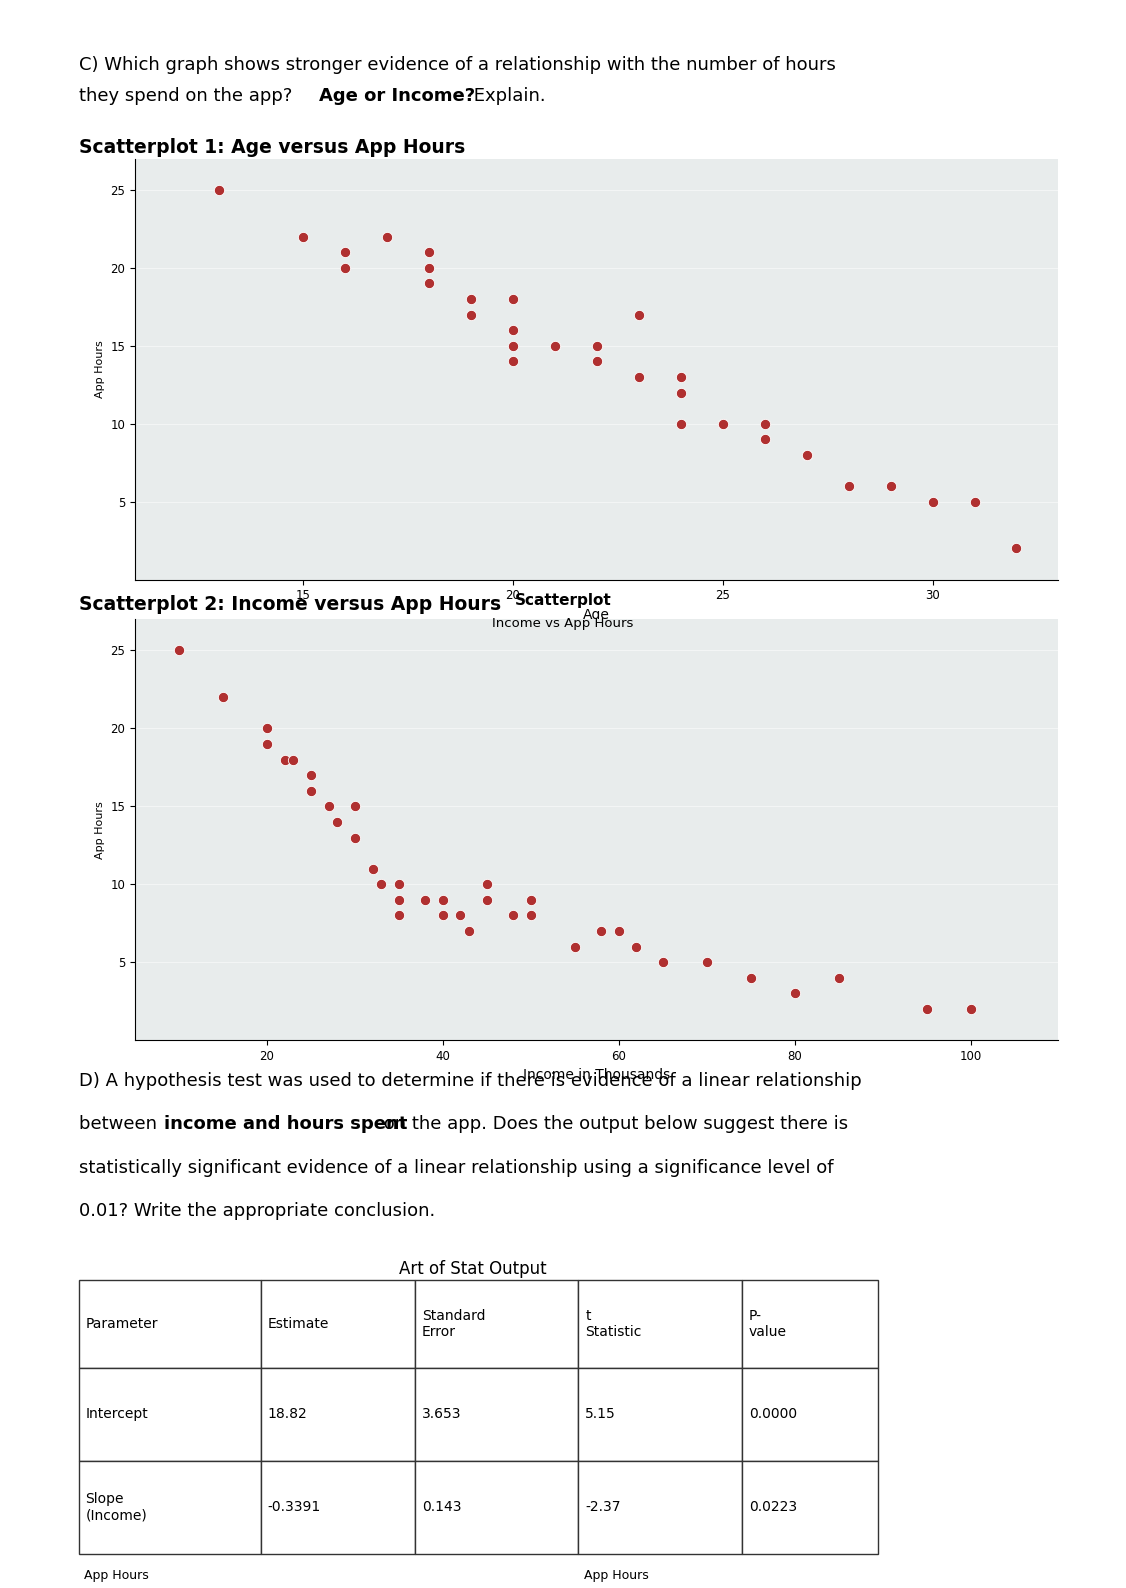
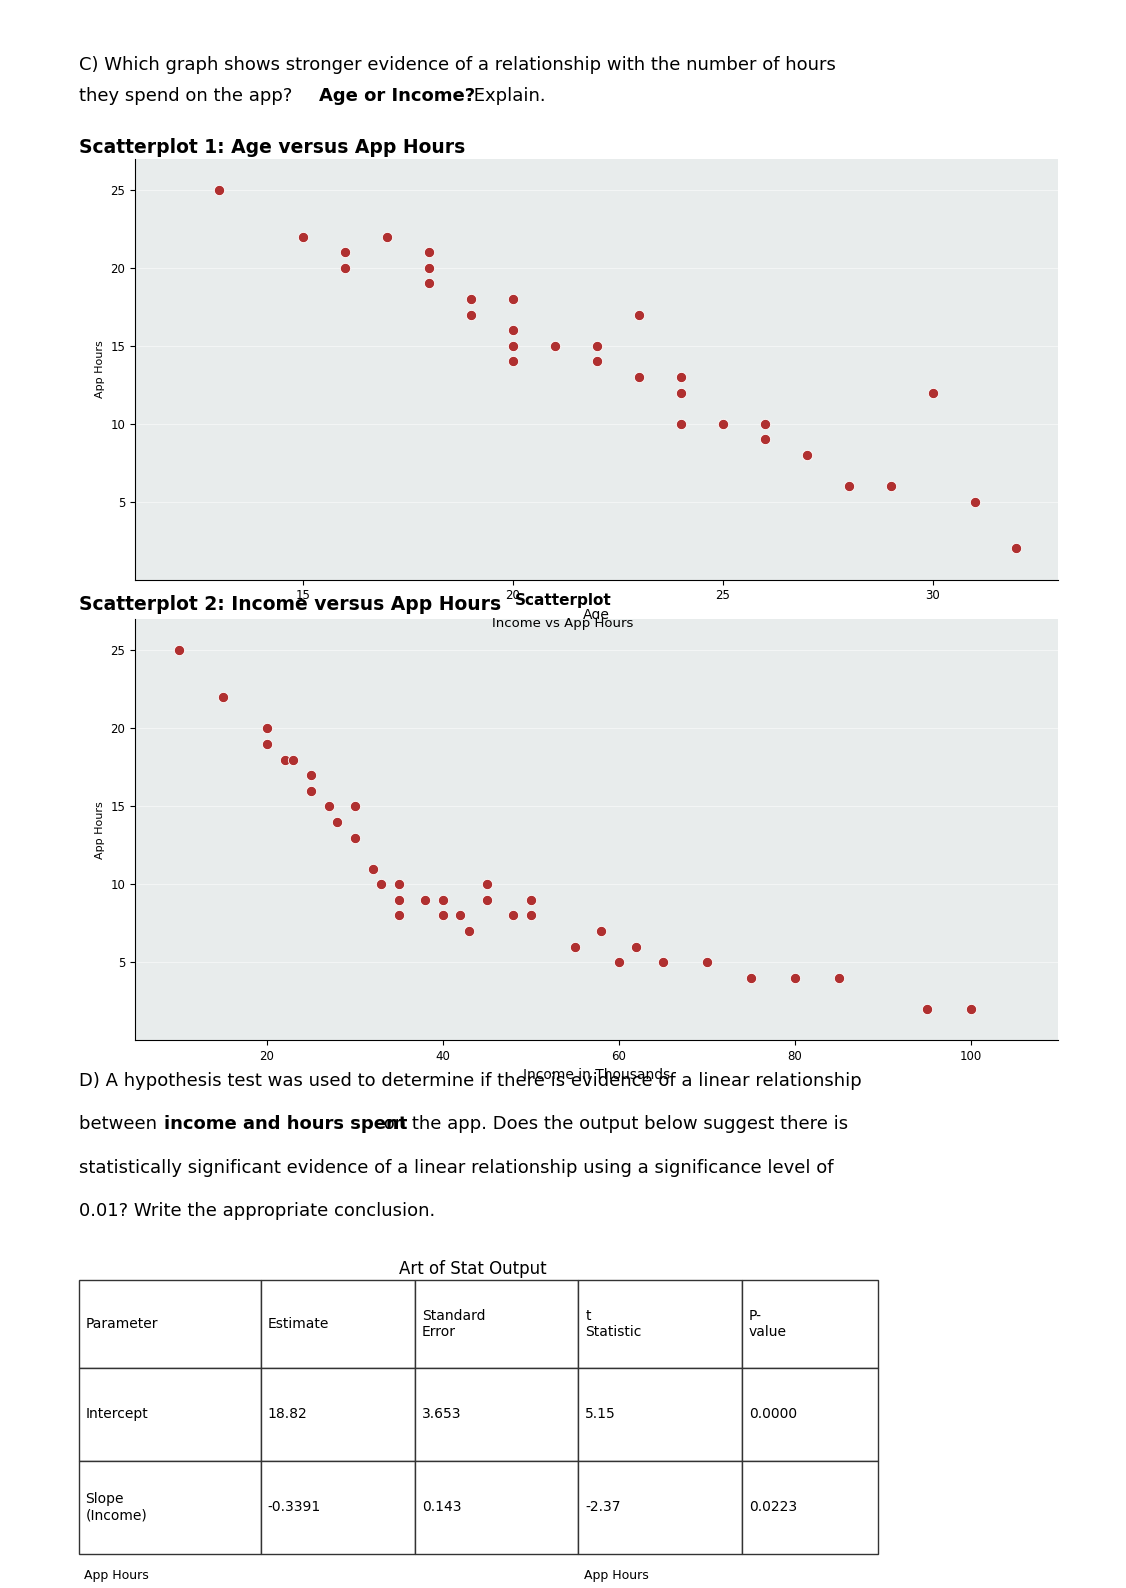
30: 5 -> 12
60: 7 -> 5
80: 3 -> 4
